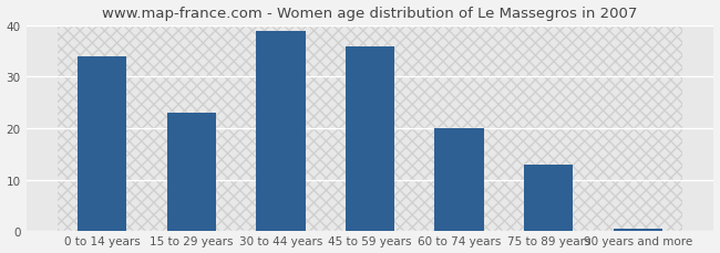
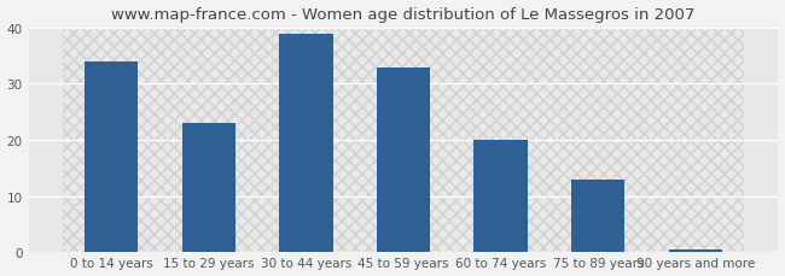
45 to 59 years: 36.0 -> 33.0
